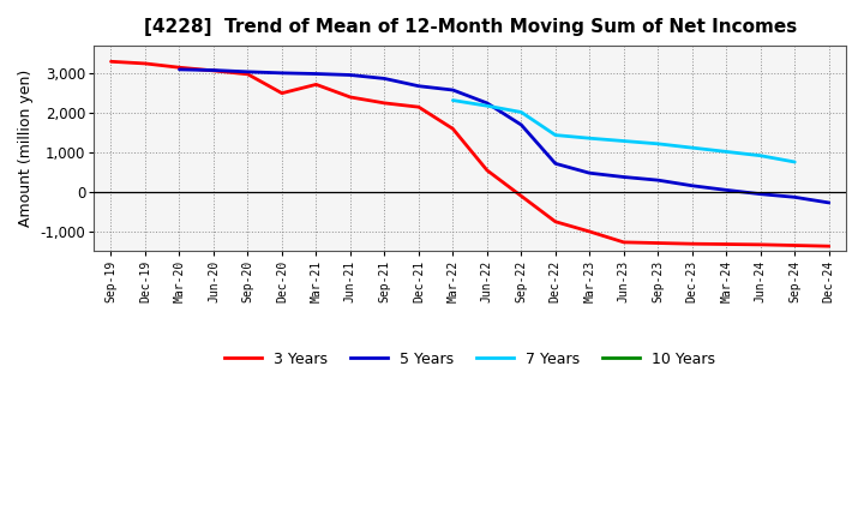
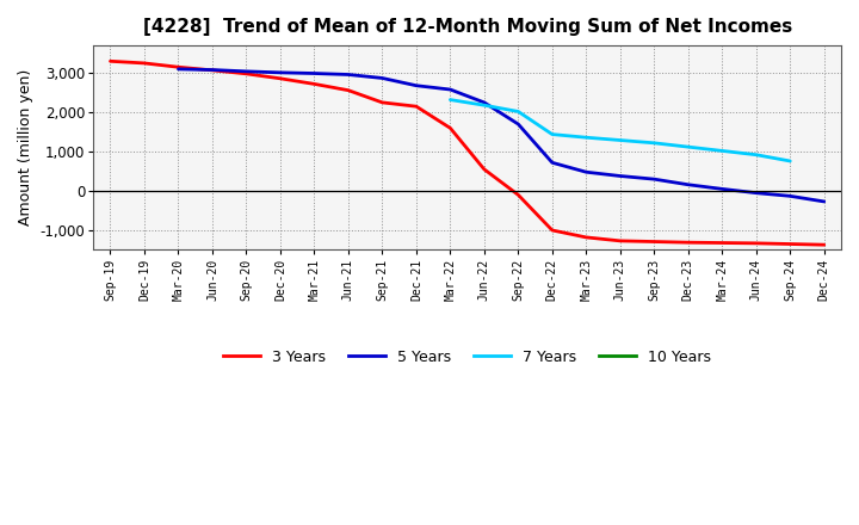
3 Years/Dec-20: 2,500 -> 2,860
3 Years/Jun-21: 2,400 -> 2,560
3 Years/Dec-22: -750 -> -1,000
3 Years/Mar-23: -1,000 -> -1,180
